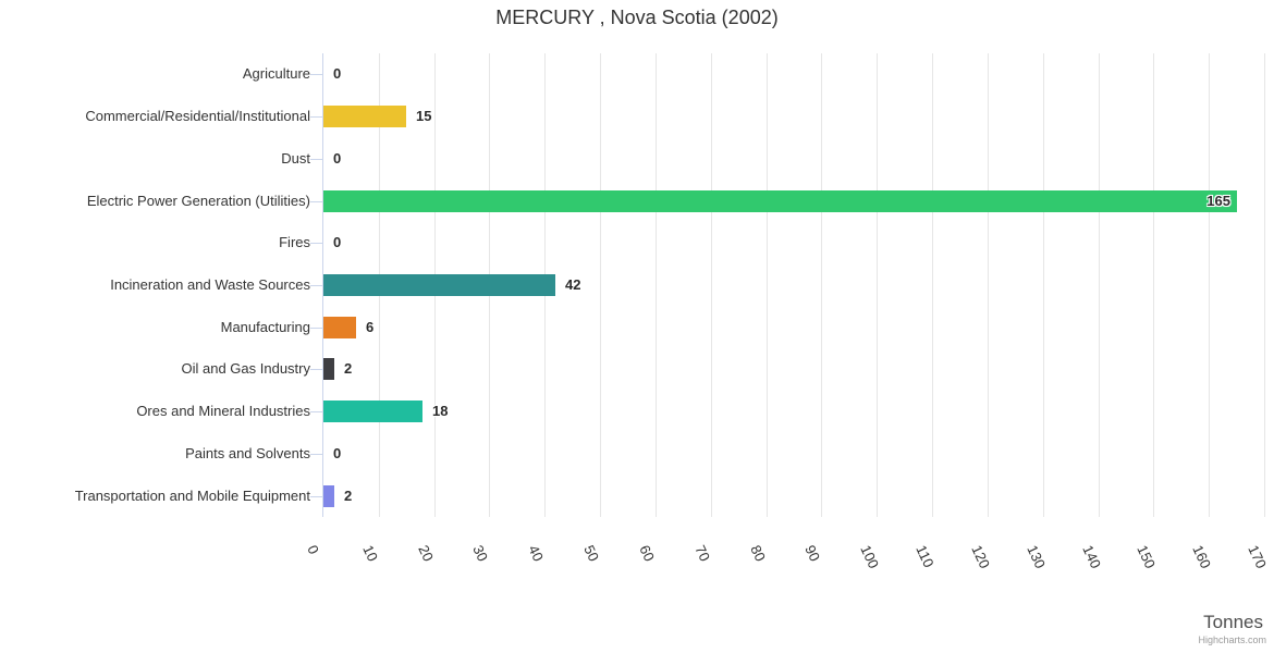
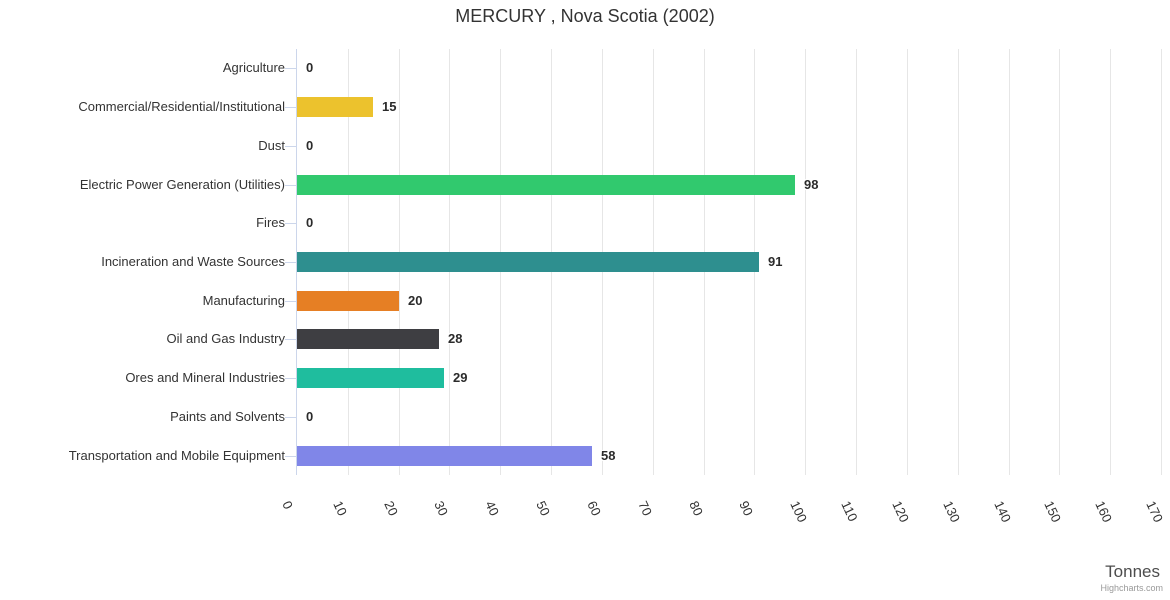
Electric Power Generation (Utilities): 165 -> 98
Incineration and Waste Sources: 42 -> 91
Manufacturing: 6 -> 20
Oil and Gas Industry: 2 -> 28
Ores and Mineral Industries: 18 -> 29
Transportation and Mobile Equipment: 2 -> 58
